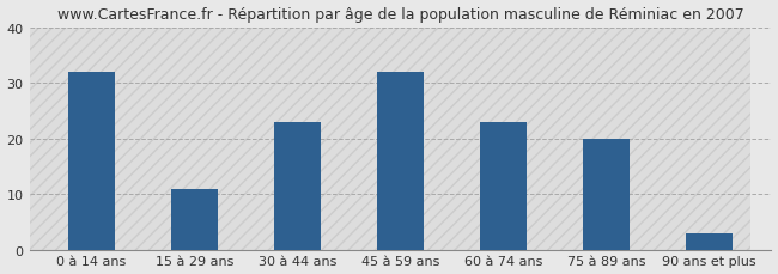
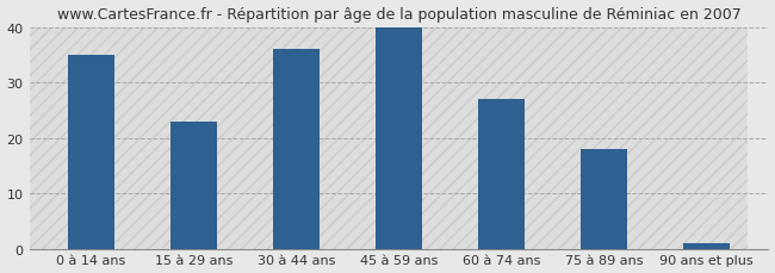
0 à 14 ans: 32 -> 35
15 à 29 ans: 11 -> 23
30 à 44 ans: 23 -> 36
45 à 59 ans: 32 -> 40
60 à 74 ans: 23 -> 27
75 à 89 ans: 20 -> 18
90 ans et plus: 3 -> 1
